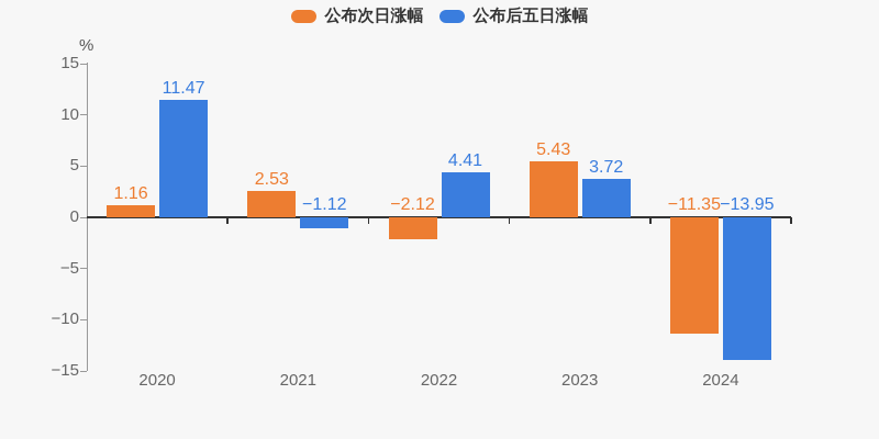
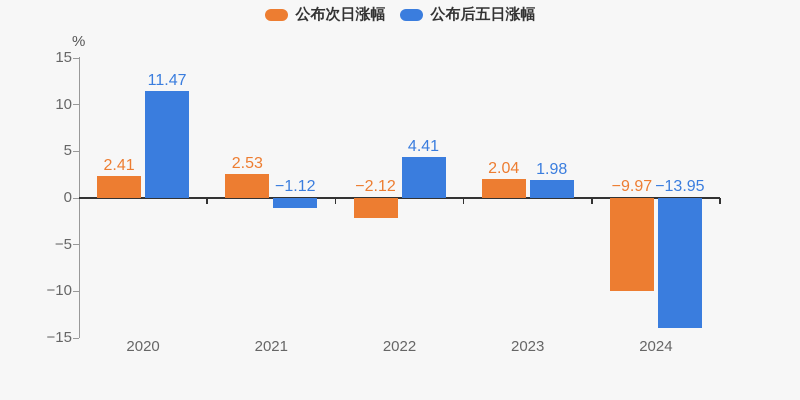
公布次日涨幅/2020: 1.16 -> 2.41
公布次日涨幅/2023: 5.43 -> 2.04
公布后五日涨幅/2023: 3.72 -> 1.98
公布次日涨幅/2024: −11.35 -> −9.97
